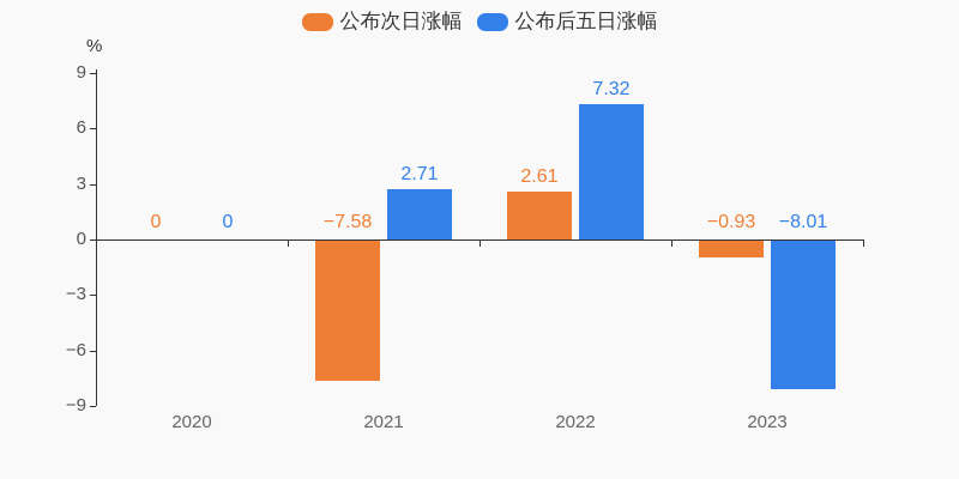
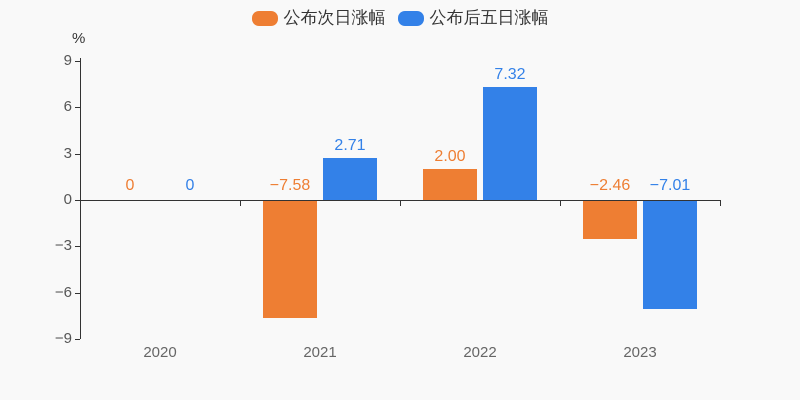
公布次日涨幅/2022: 2.61 -> 2.00
公布次日涨幅/2023: −0.93 -> −2.46
公布后五日涨幅/2023: −8.01 -> −7.01
